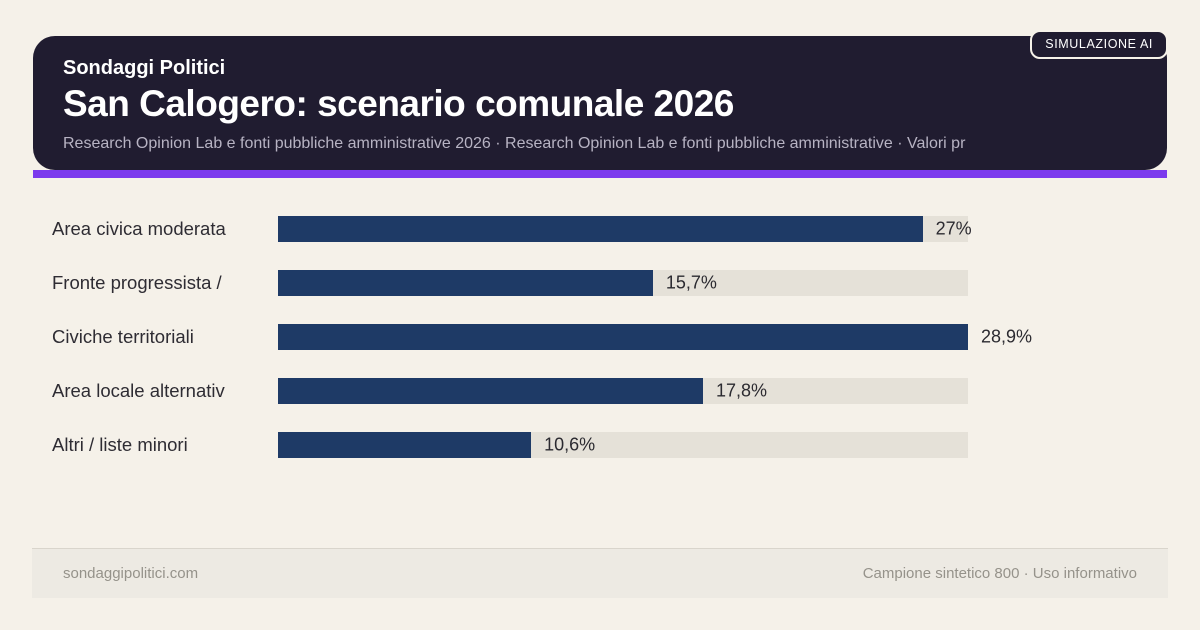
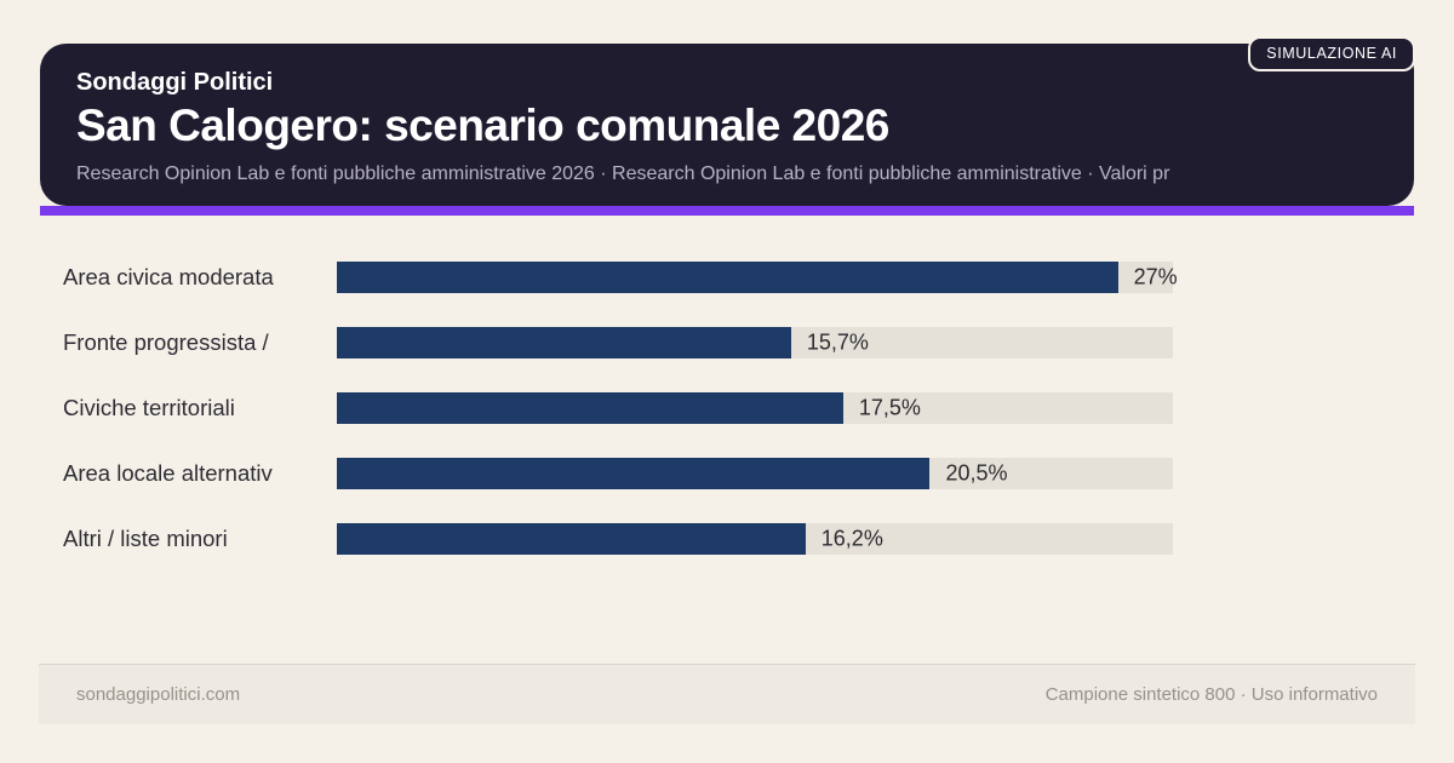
Civiche territoriali: 28,9% -> 17,5%
Area locale alternativ: 17,8% -> 20,5%
Altri / liste minori: 10,6% -> 16,2%
